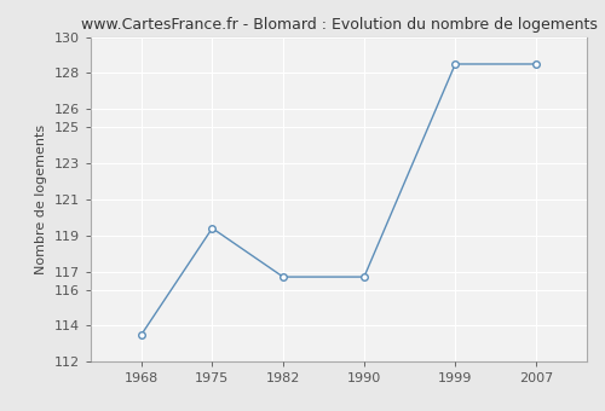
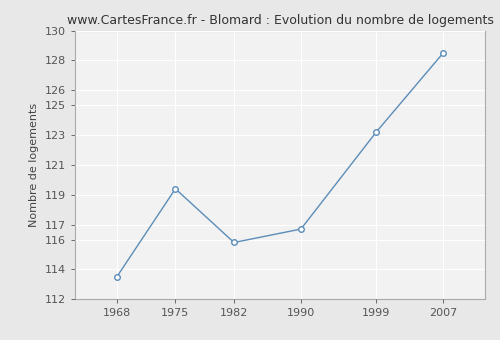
1982: 116.7 -> 115.8
1999: 128.5 -> 123.2
